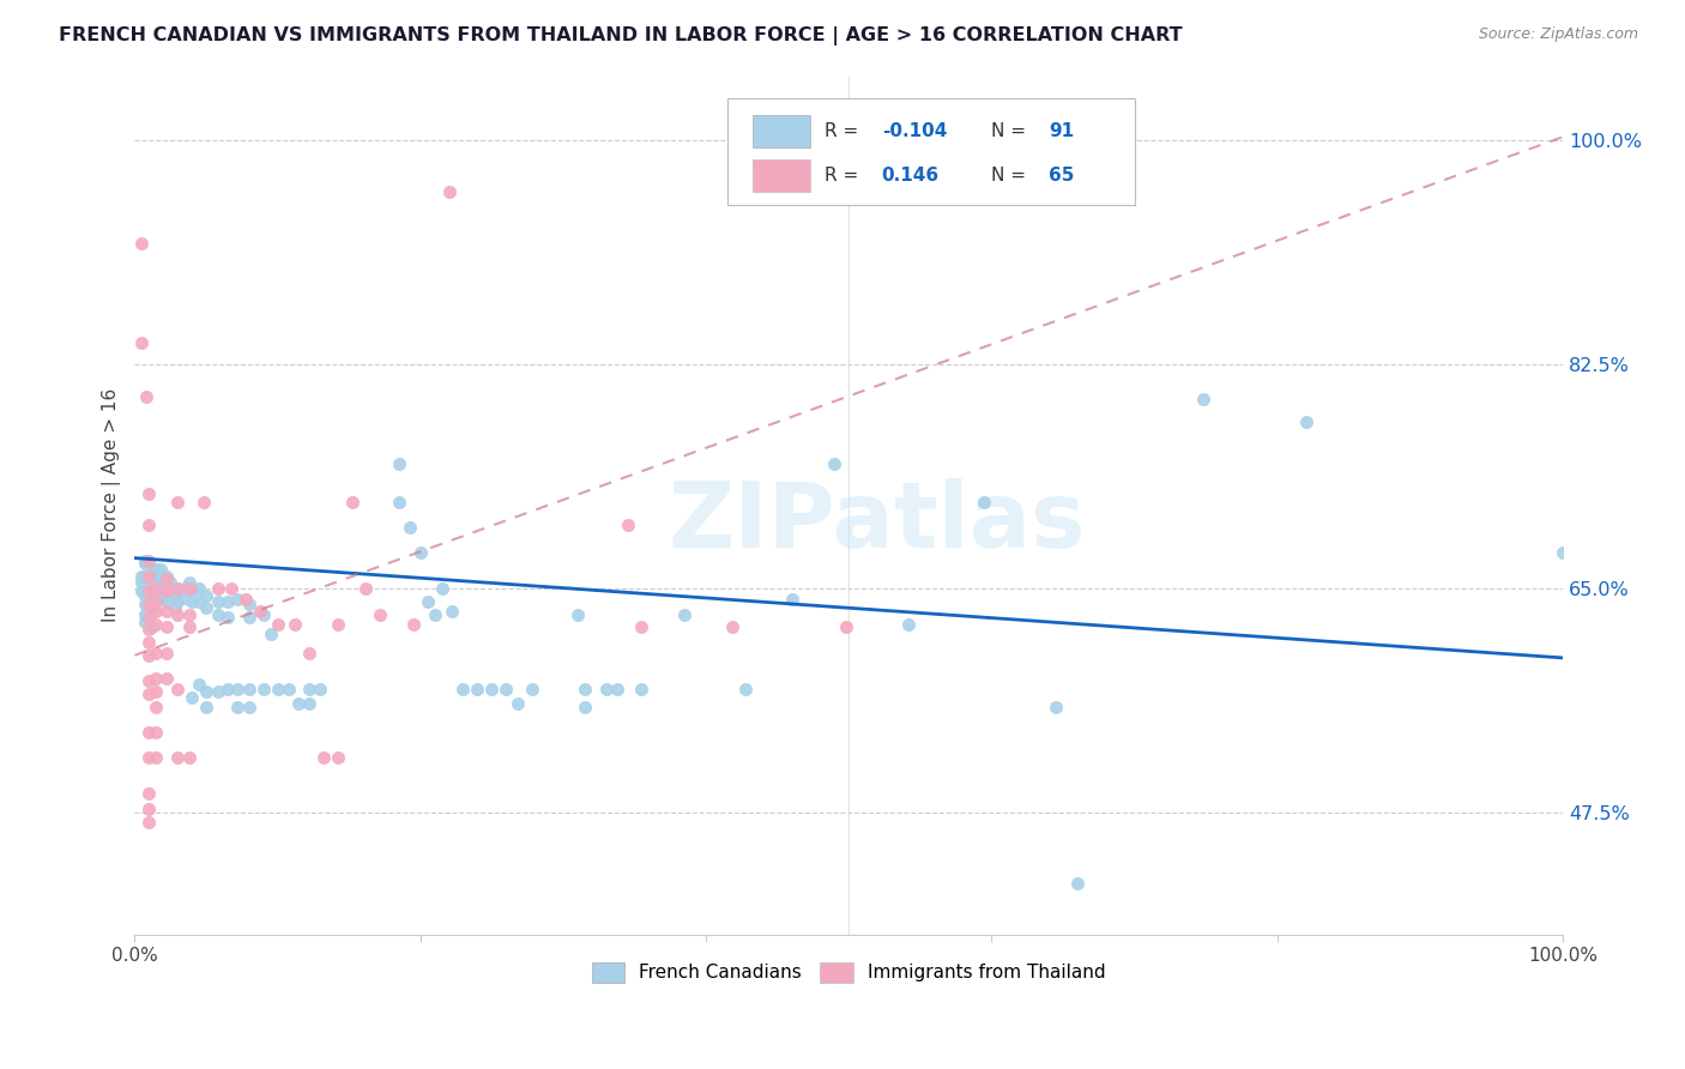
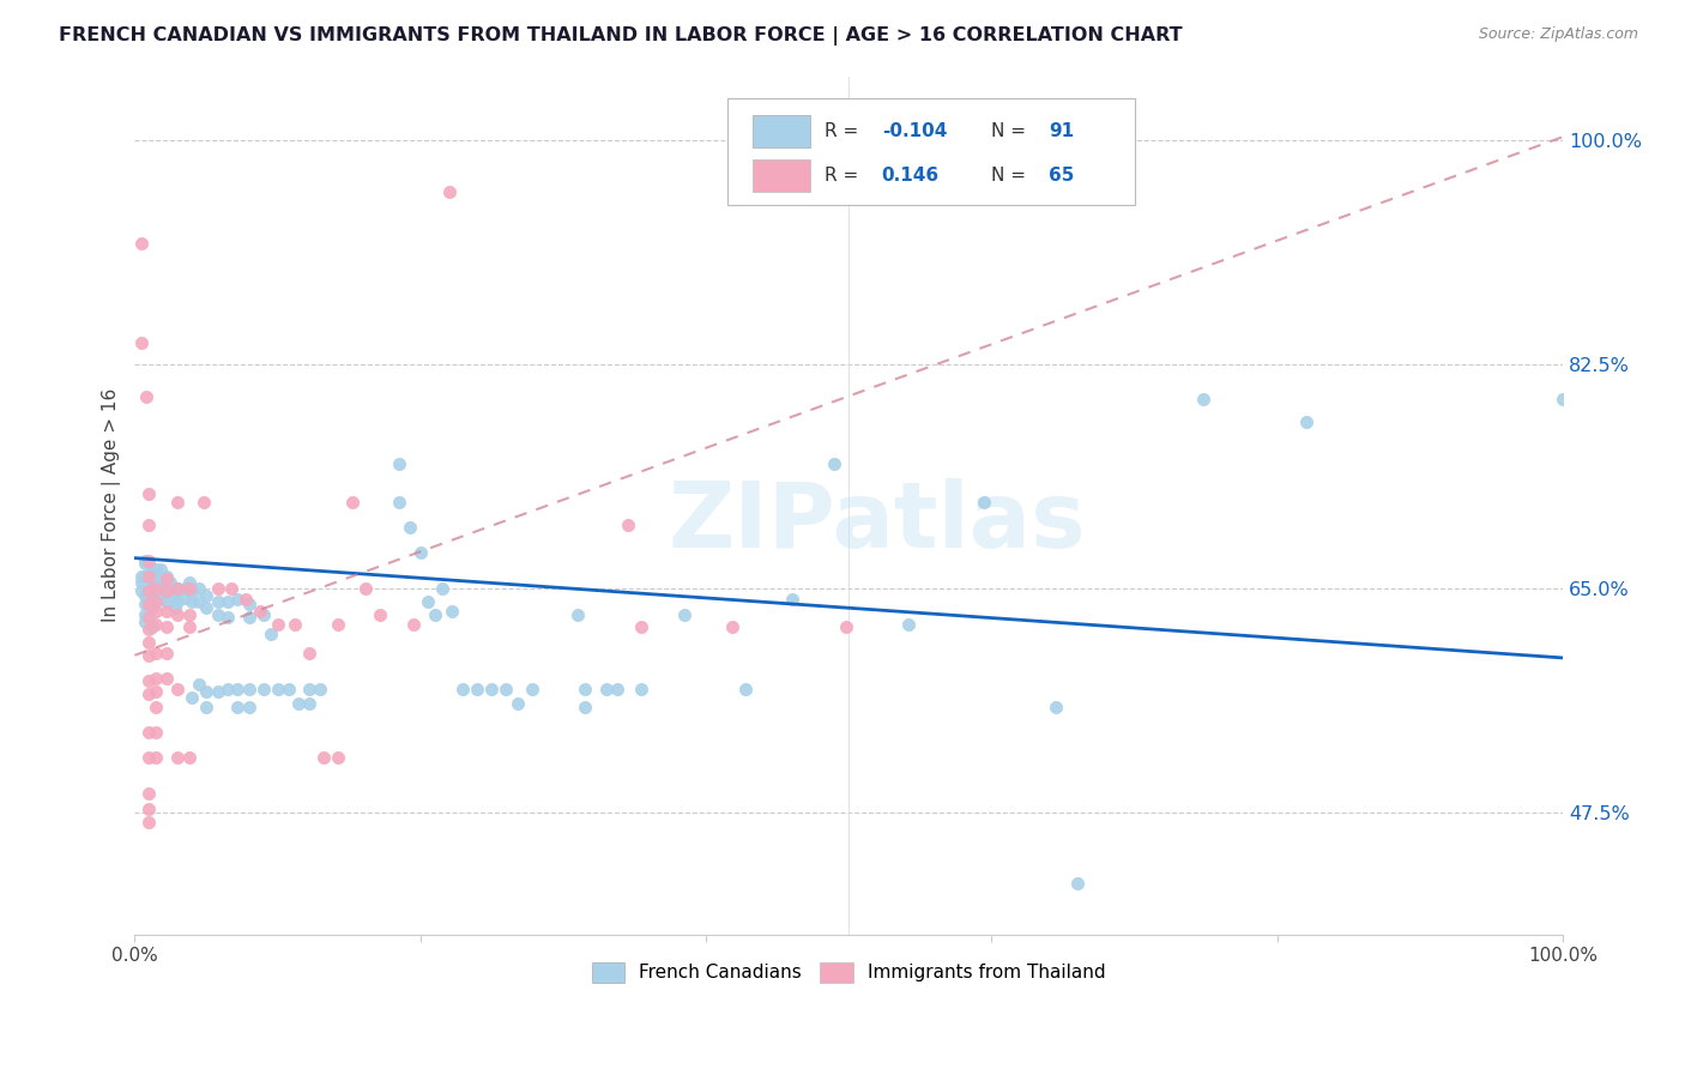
French Canadians/100.0%: 67.8% -> 79.8%
